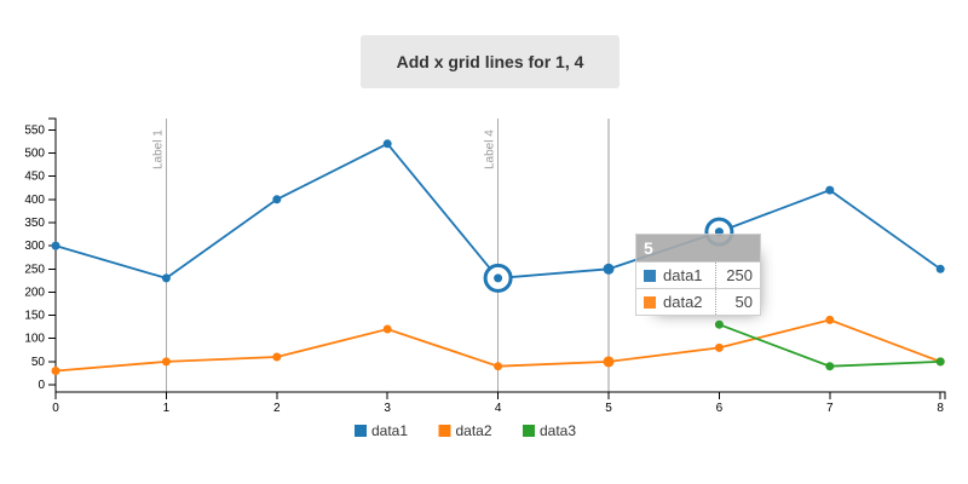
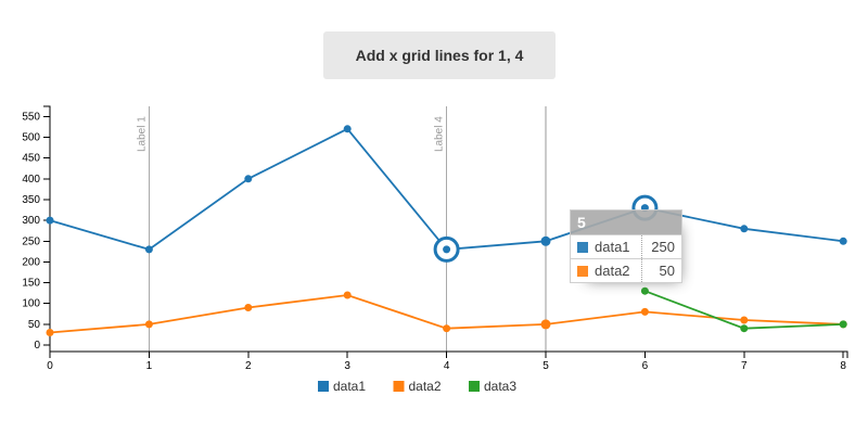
data2/2: 60 -> 90
data1/7: 420 -> 280
data2/7: 140 -> 60
